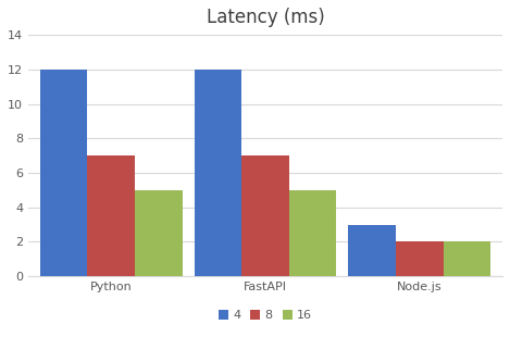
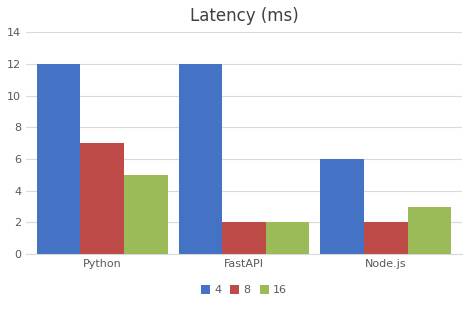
8/FastAPI: 7 -> 2
16/FastAPI: 5 -> 2
4/Node.js: 3 -> 6
16/Node.js: 2 -> 3
